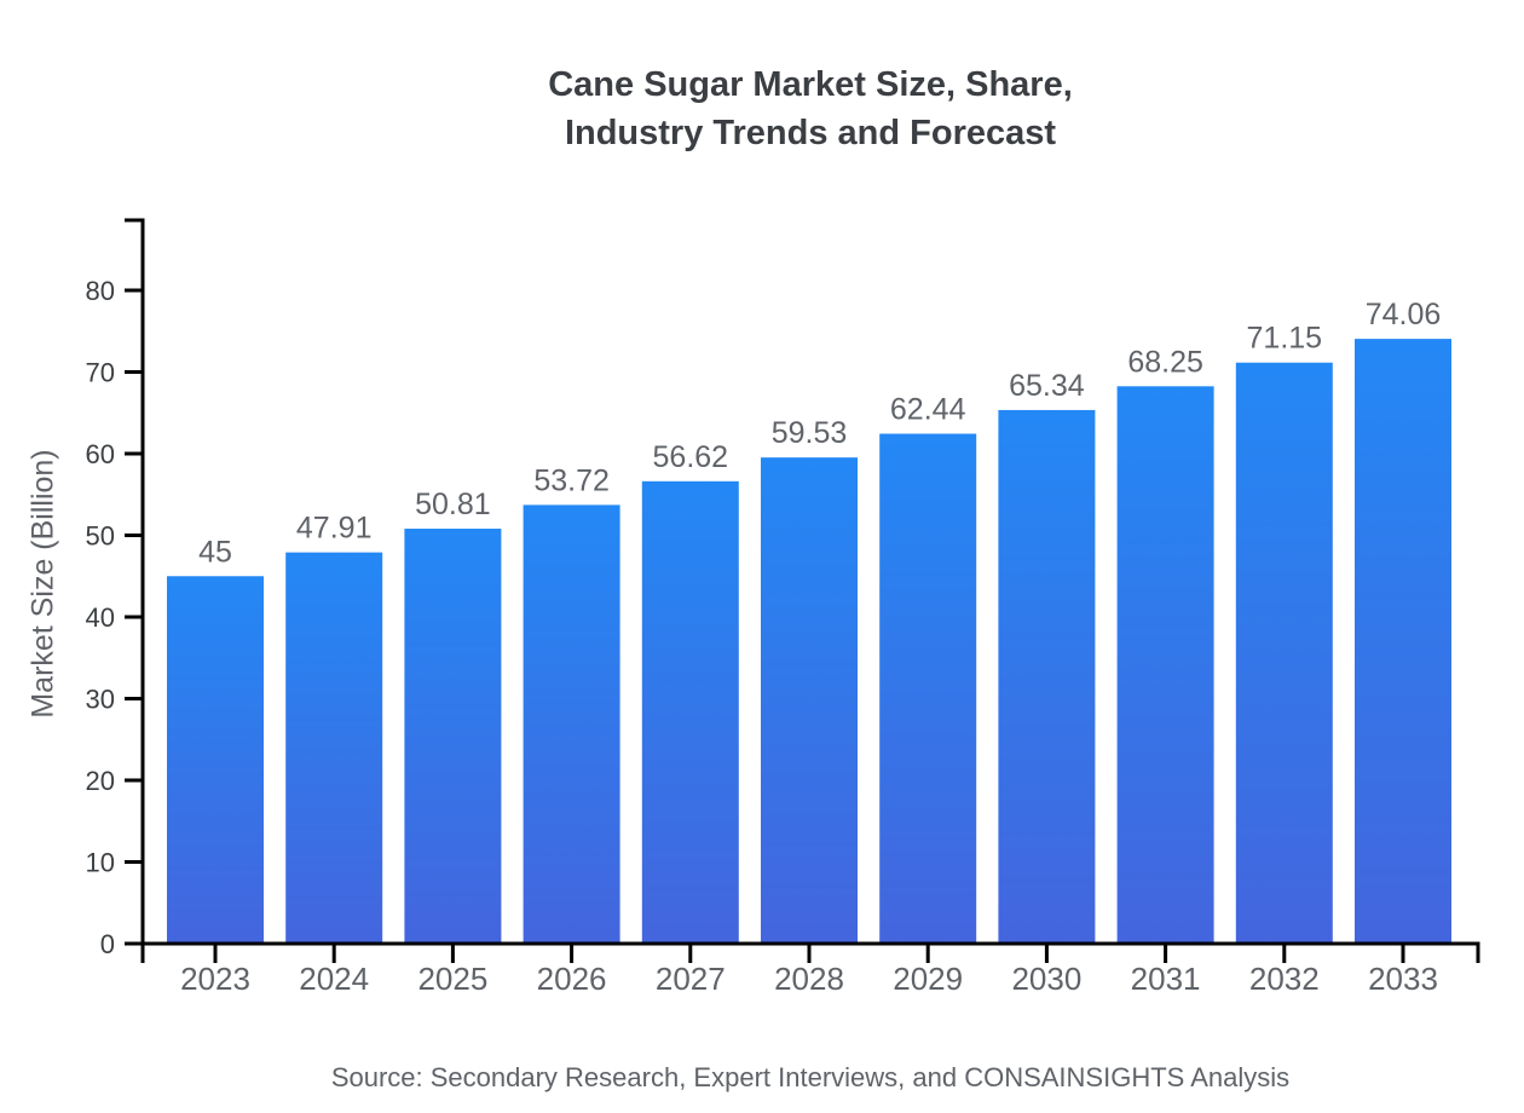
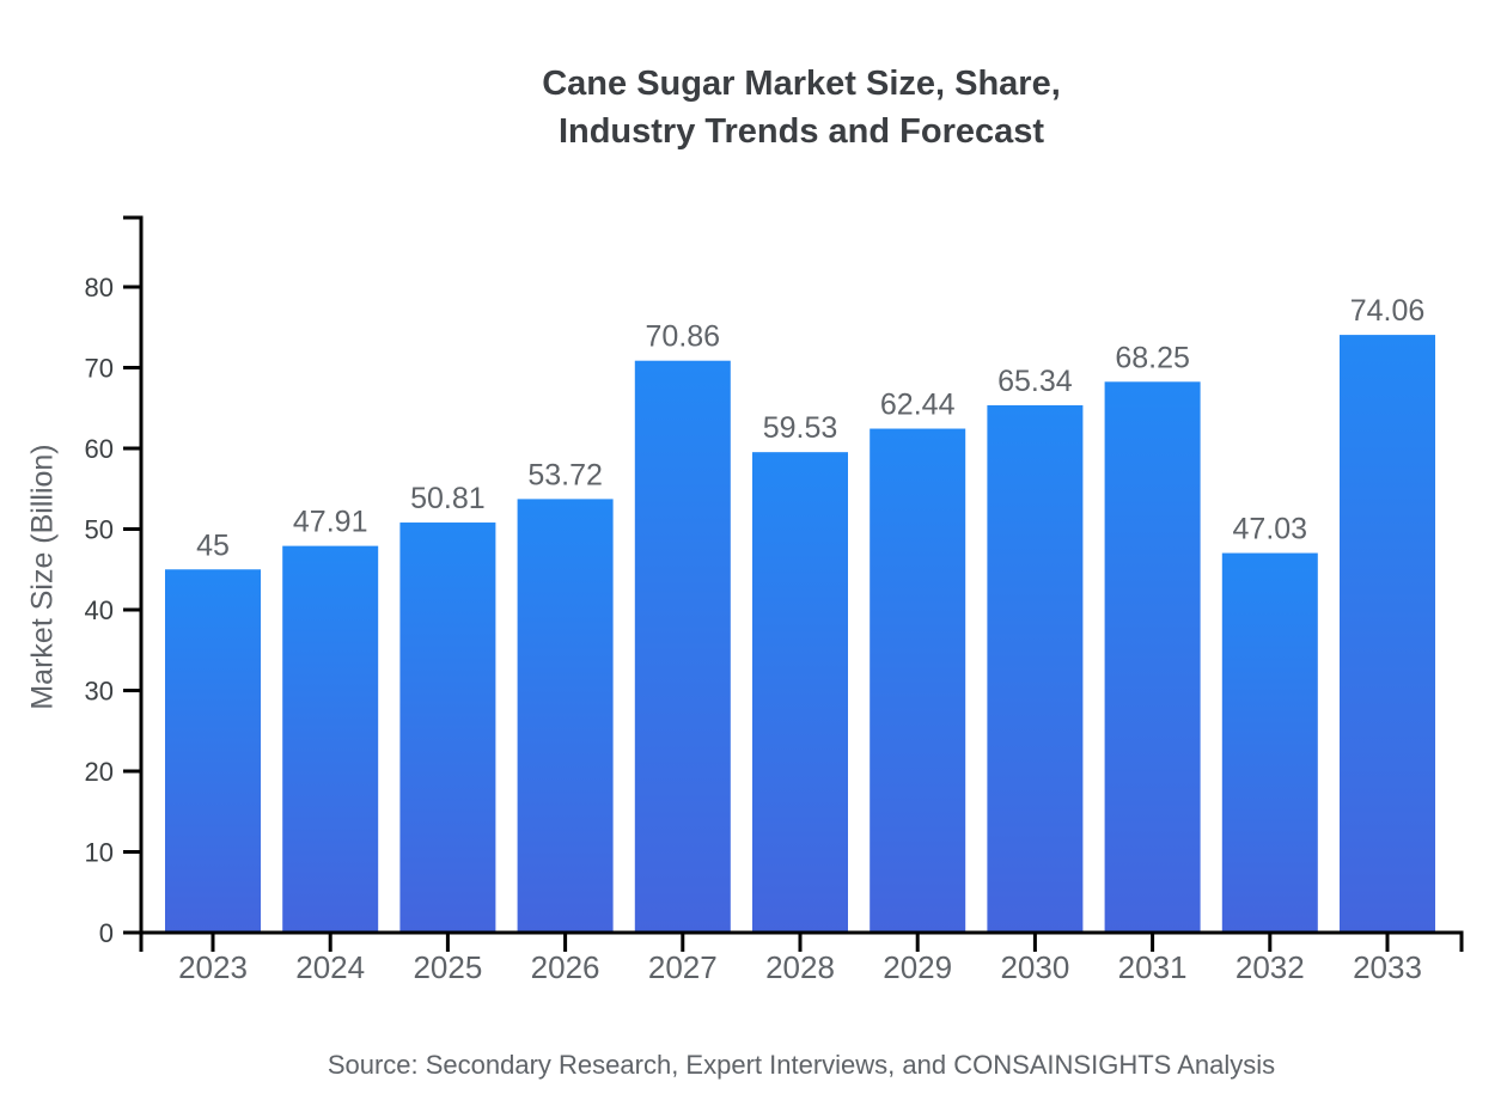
2027: 56.62 -> 70.86
2032: 71.15 -> 47.03
